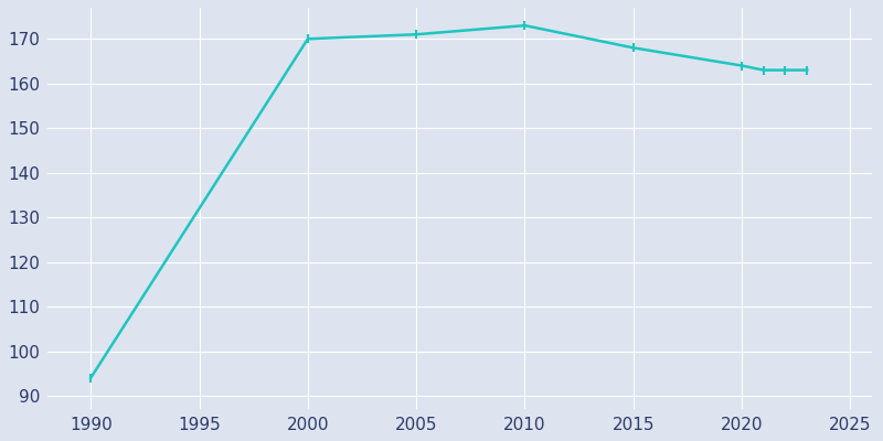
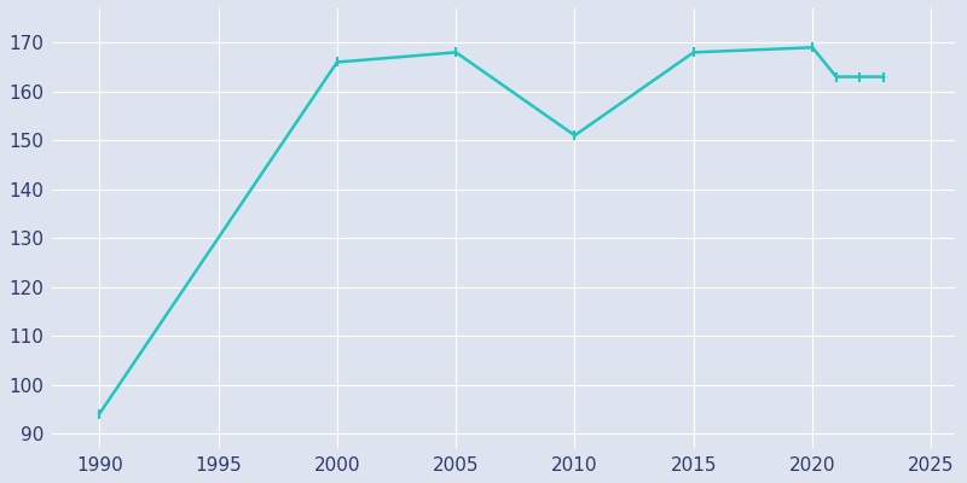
2000: 170 -> 166
2005: 171 -> 168
2010: 173 -> 151
2020: 164 -> 169
